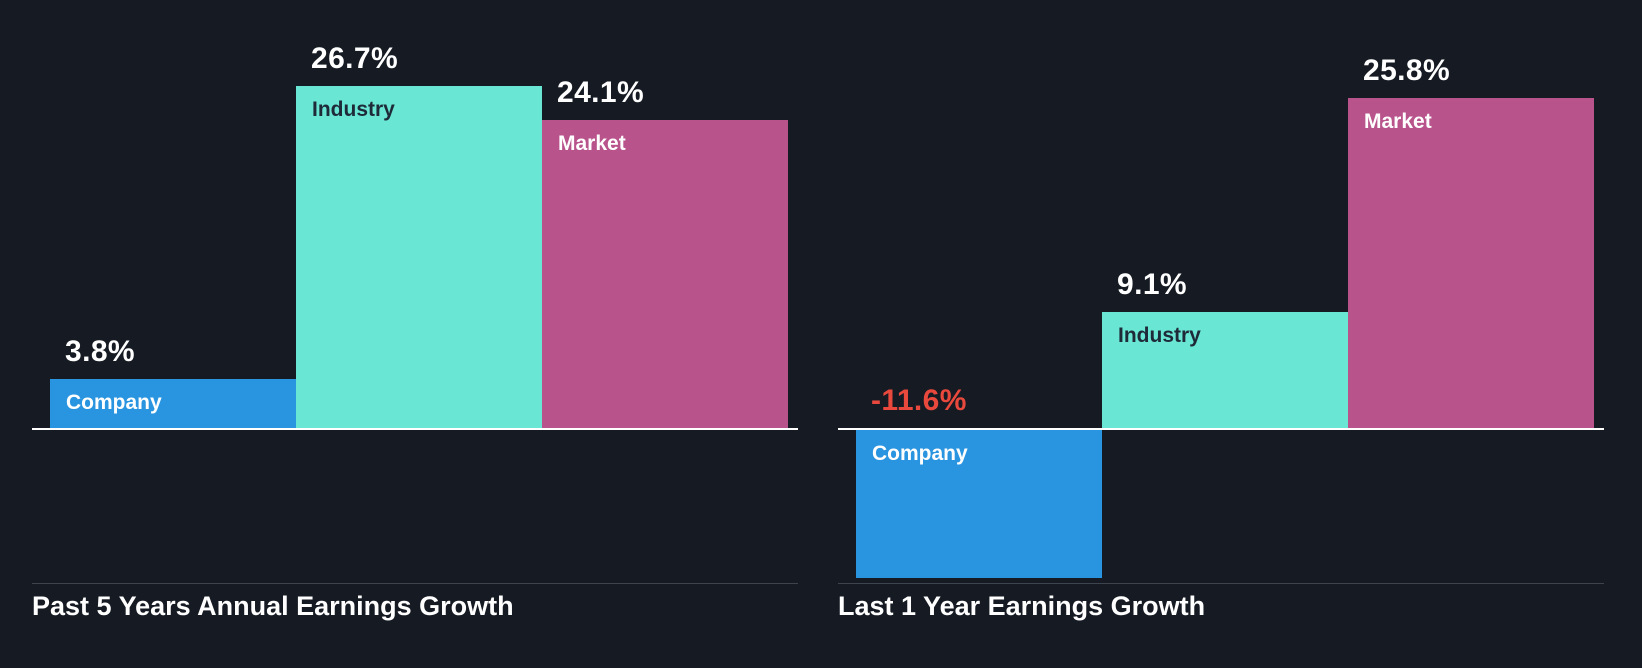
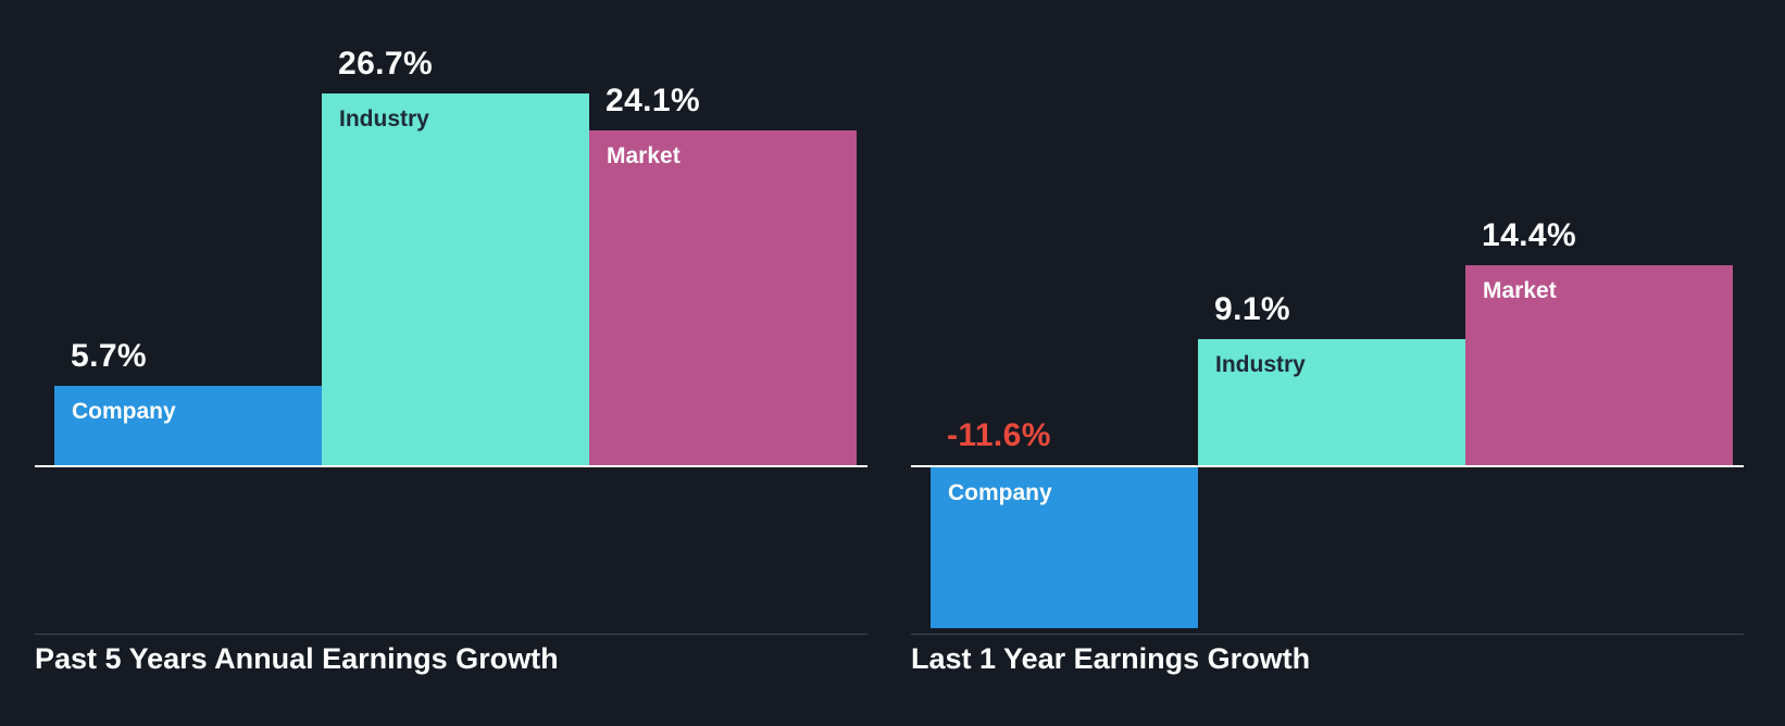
Past 5 Years Annual Earnings Growth/Company: 3.8% -> 5.7%
Last 1 Year Earnings Growth/Market: 25.8% -> 14.4%
